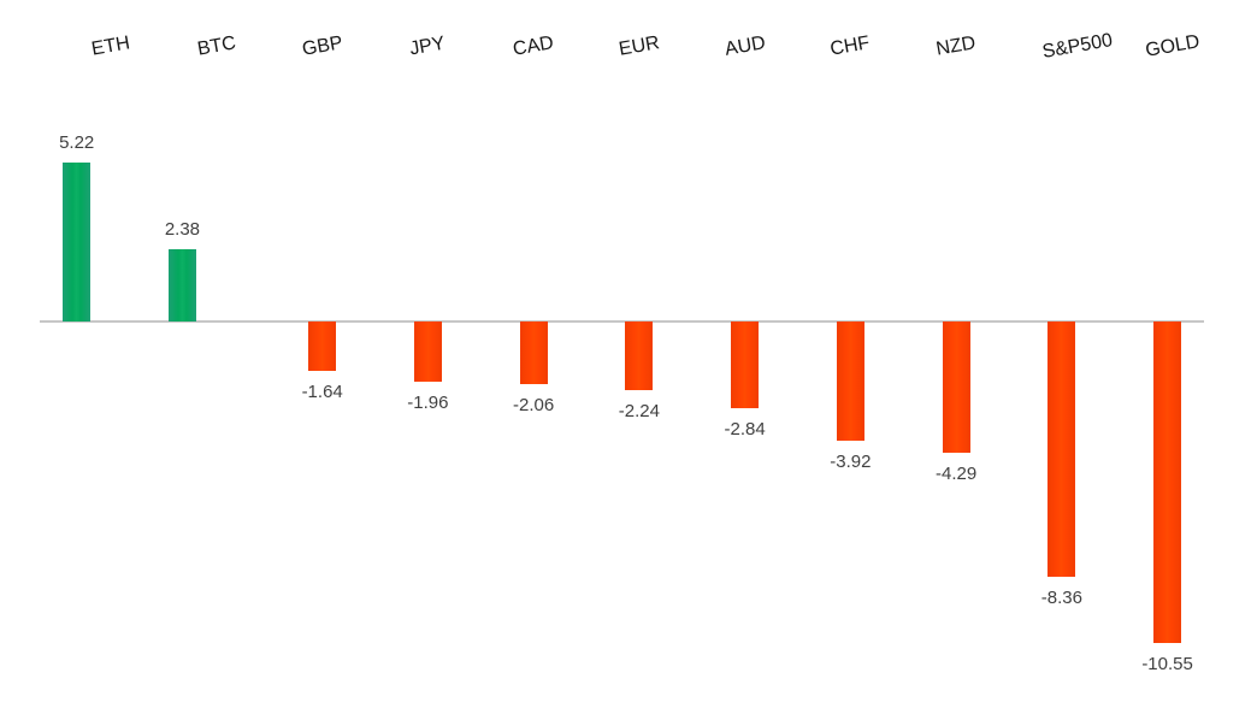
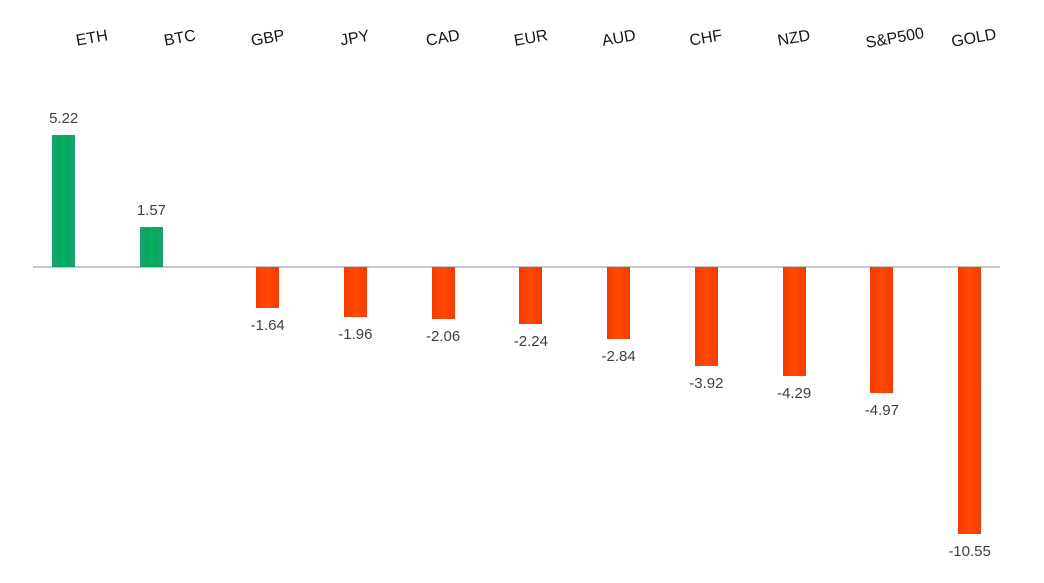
BTC: 2.38 -> 1.57
S&P500: -8.36 -> -4.97
